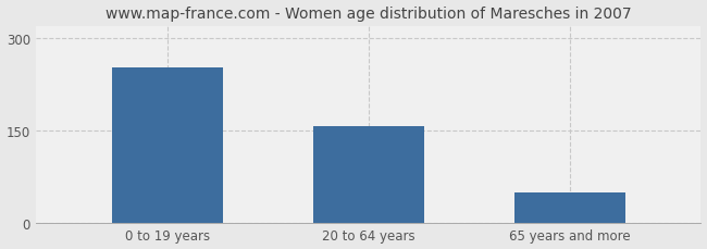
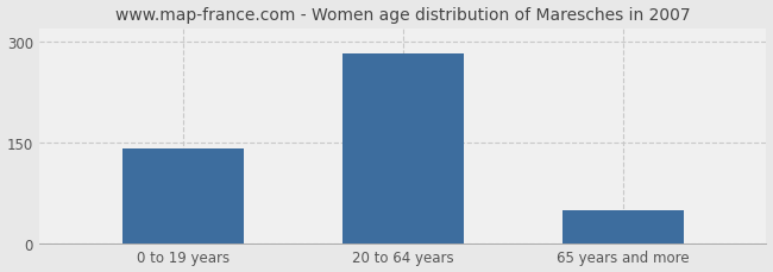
0 to 19 years: 252 -> 142
20 to 64 years: 158 -> 283
